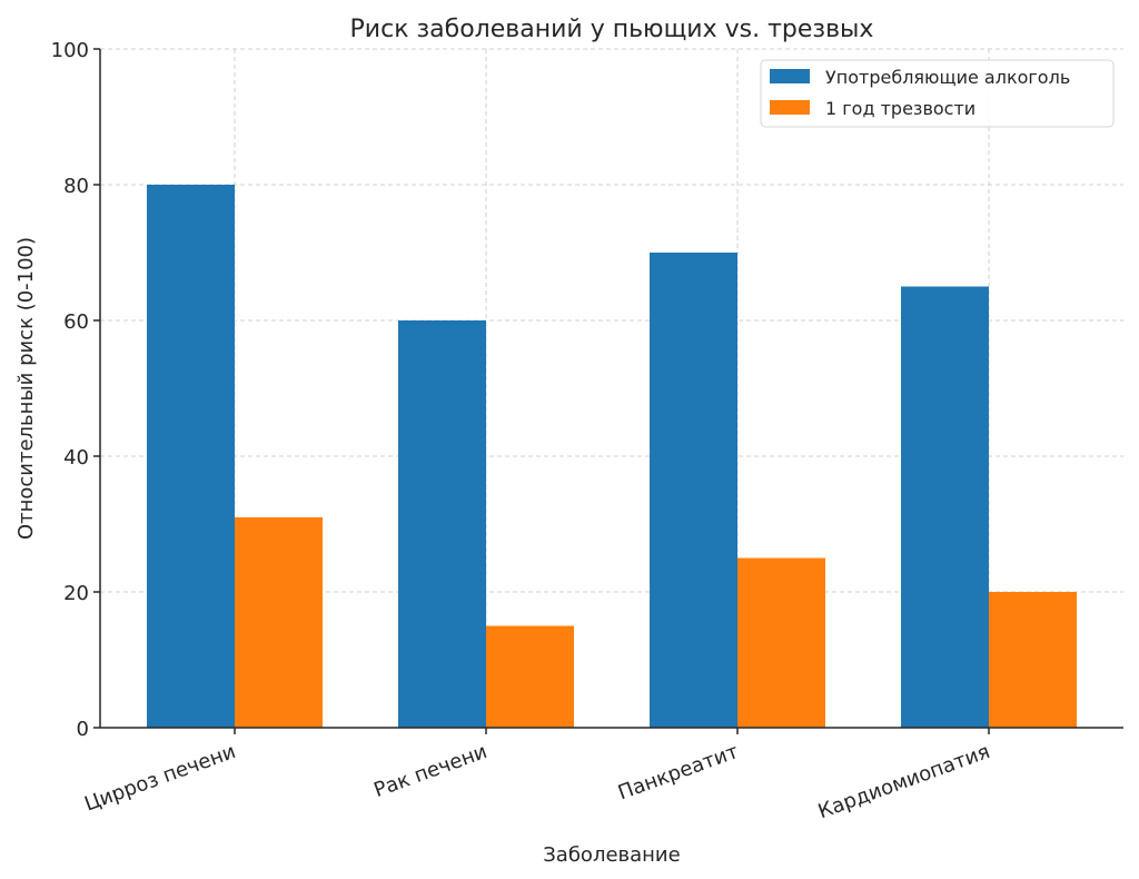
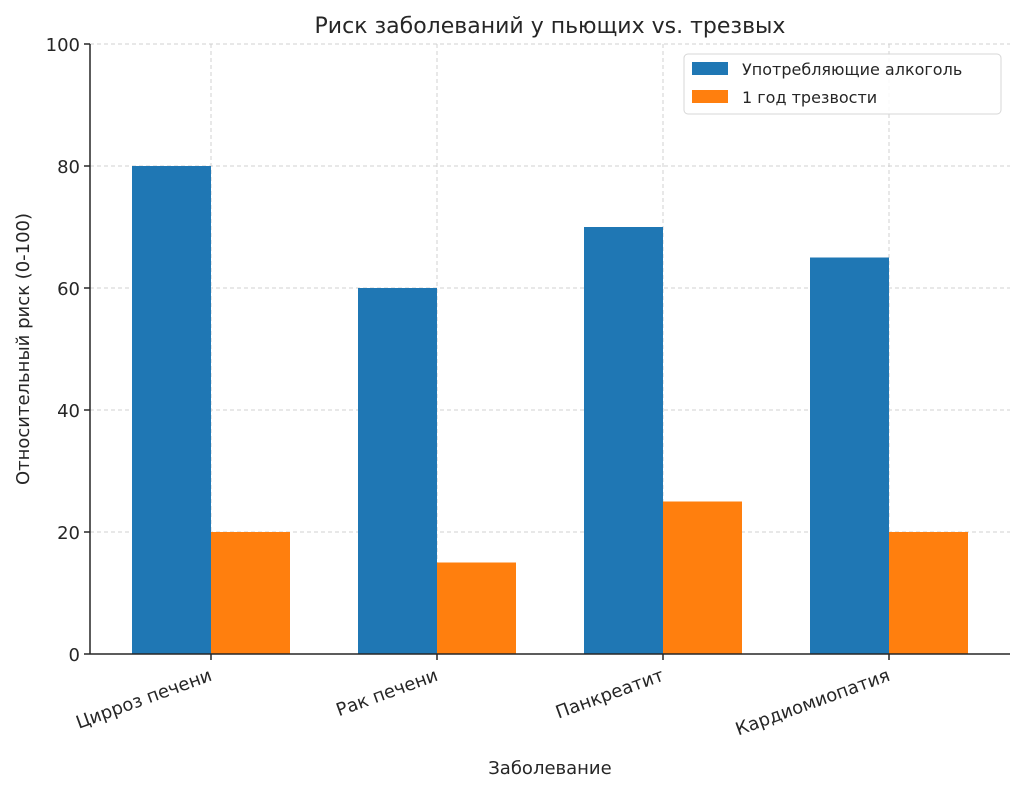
1 год трезвости/Цирроз печени: 31 -> 20
